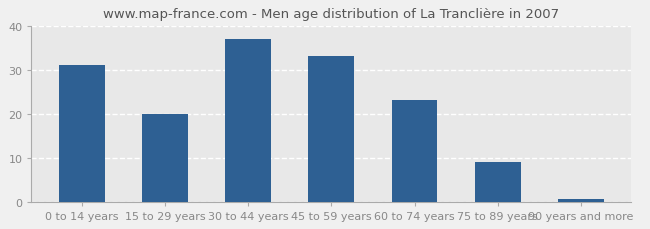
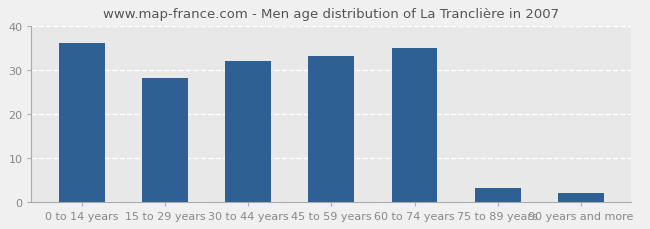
0 to 14 years: 31.0 -> 36.0
15 to 29 years: 20.0 -> 28.0
30 to 44 years: 37.0 -> 32.0
60 to 74 years: 23.0 -> 35.0
75 to 89 years: 9.0 -> 3.0
90 years and more: 0.5 -> 2.0
